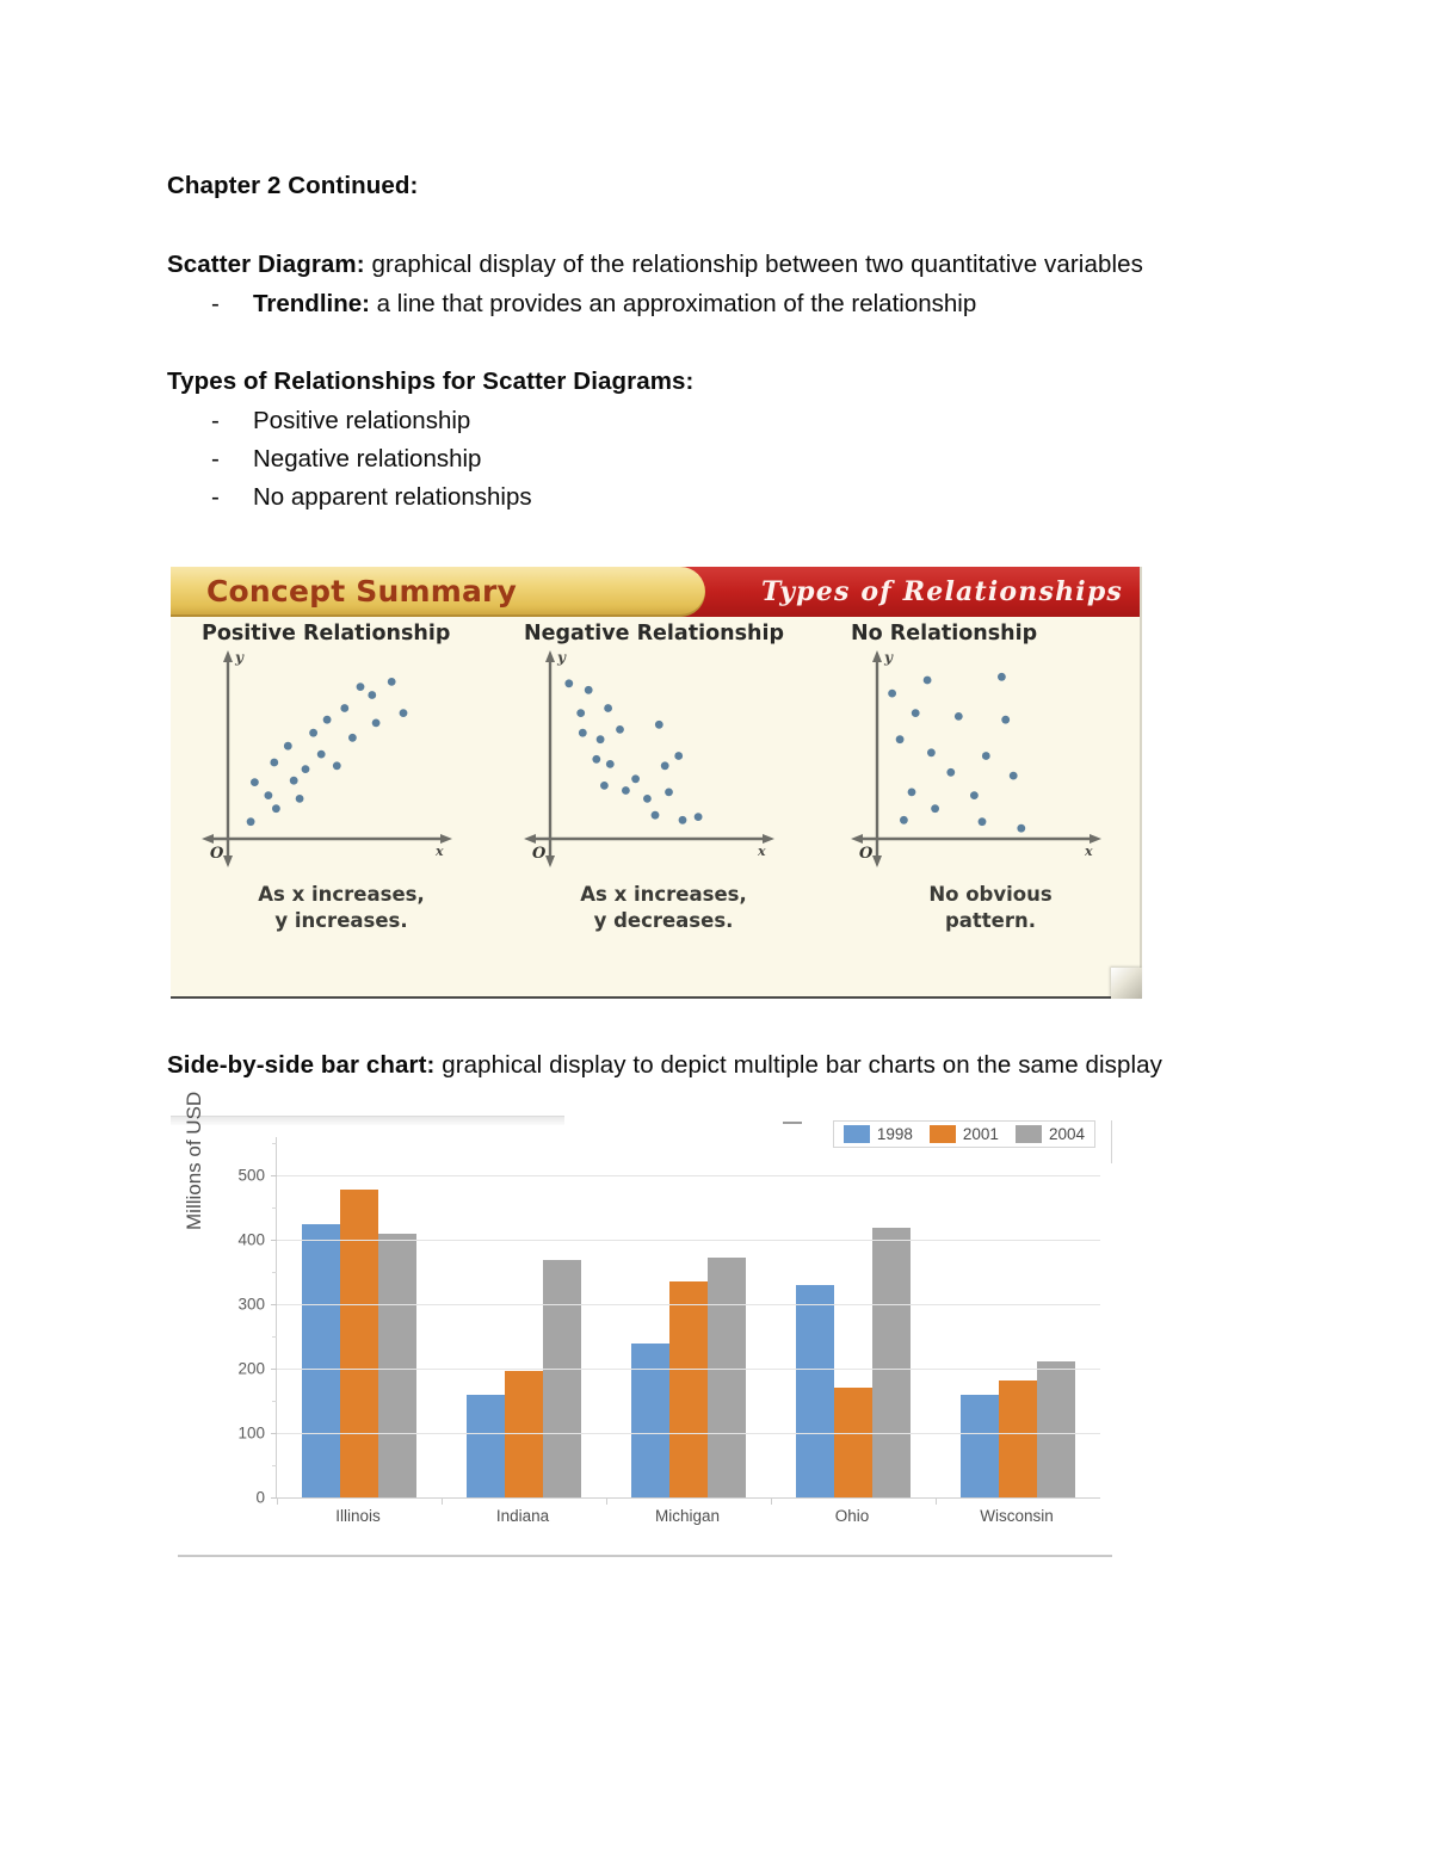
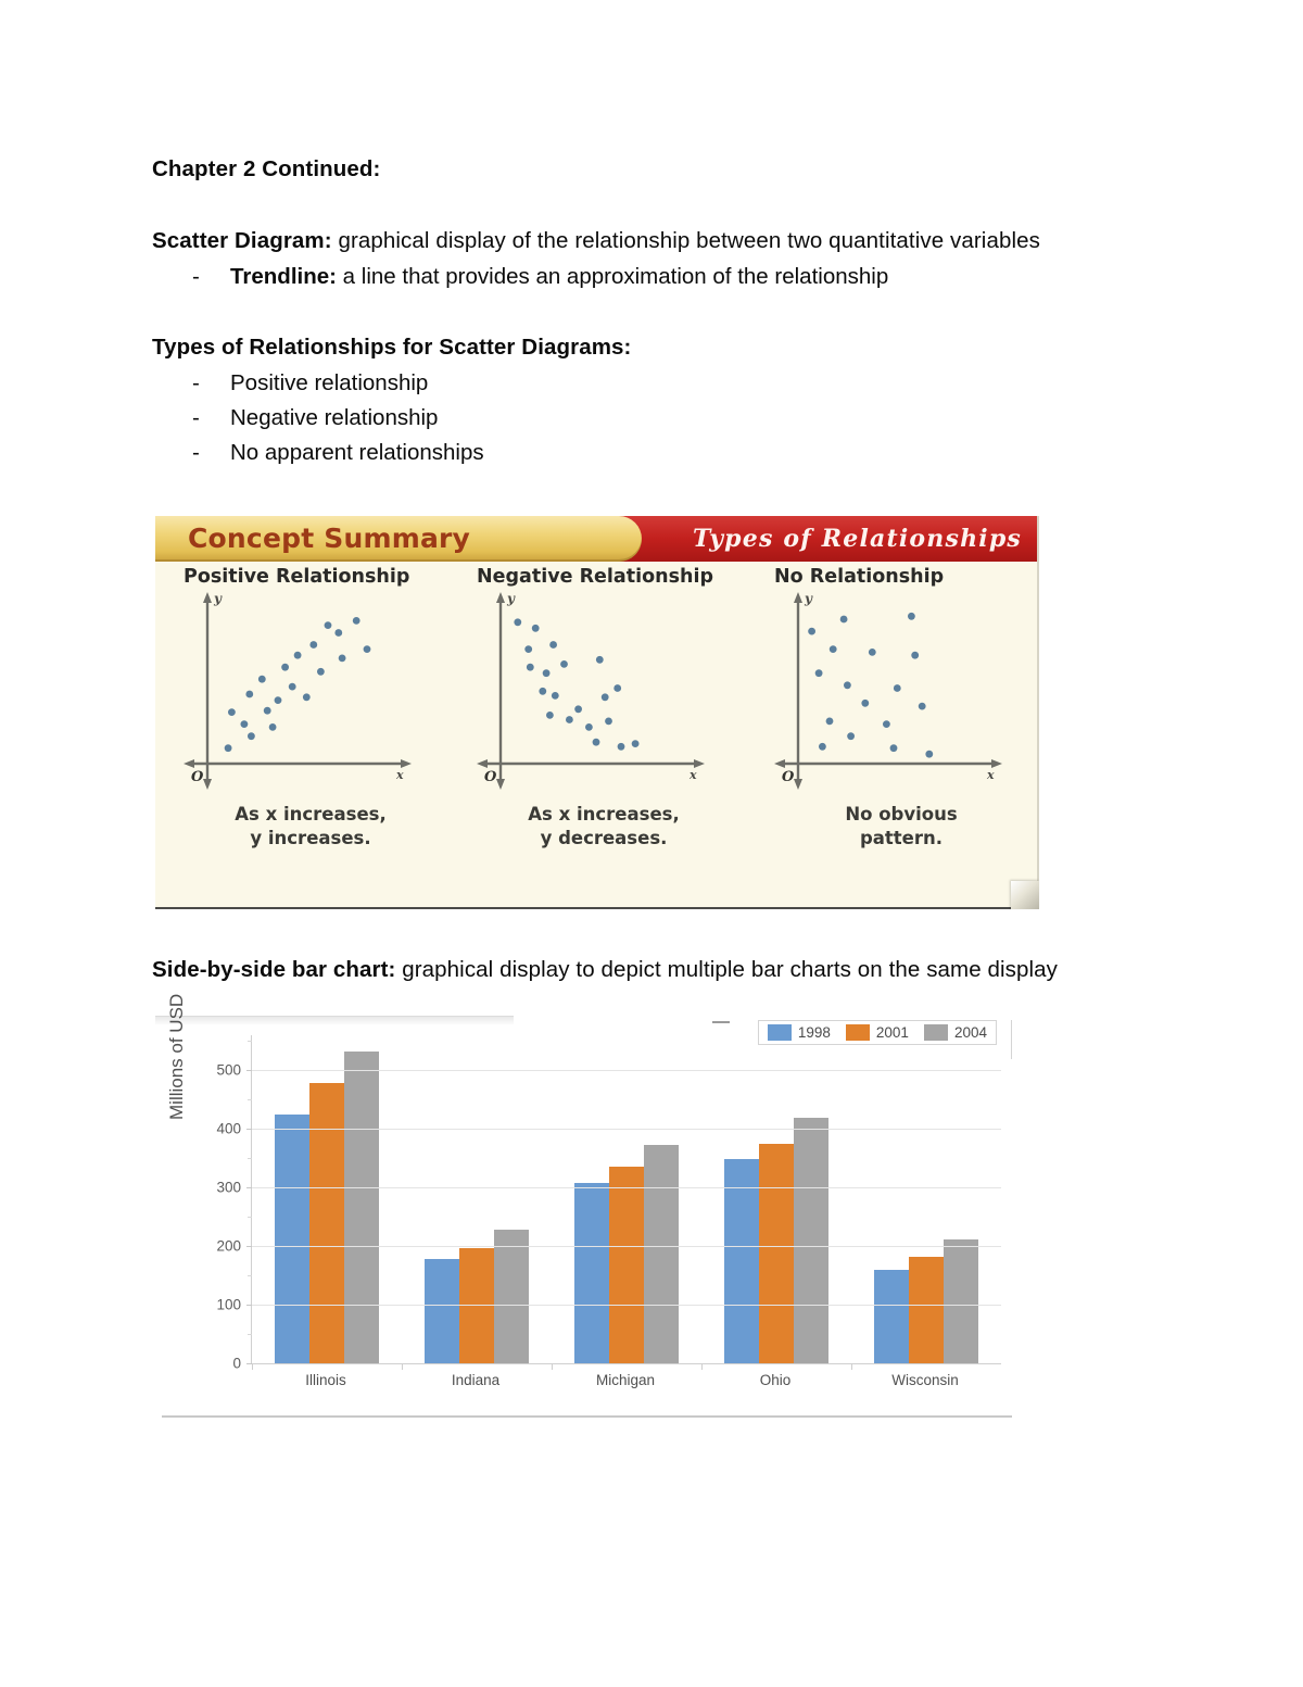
2004/Illinois: 410 -> 530
1998/Indiana: 160 -> 180
2004/Indiana: 370 -> 230
1998/Michigan: 240 -> 310
1998/Ohio: 330 -> 350
2001/Ohio: 170 -> 380
